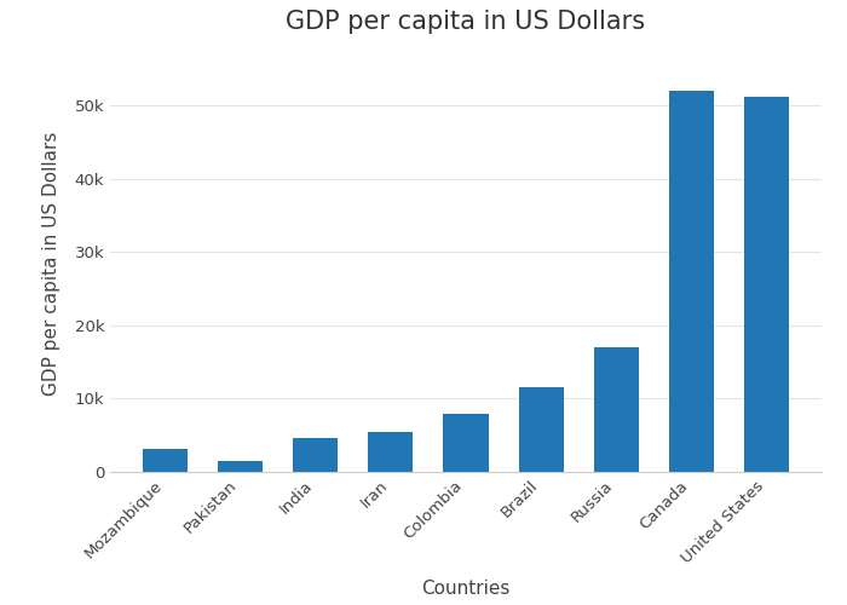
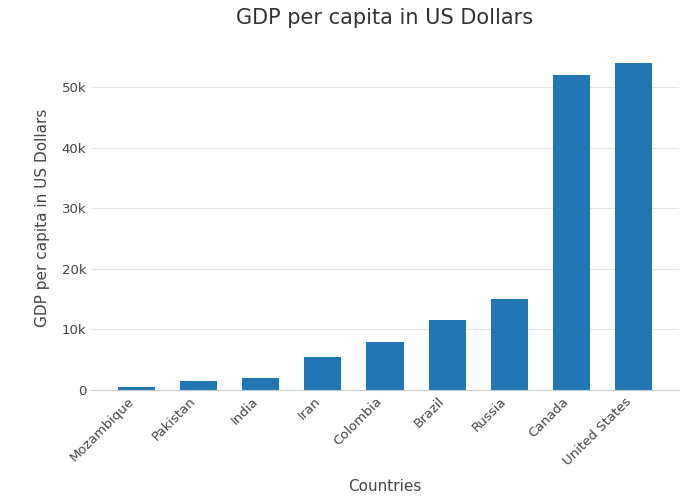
Mozambique: 3.2k -> 0.5k
India: 4.6k -> 2.0k
Russia: 17.0k -> 15.0k
United States: 51.2k -> 54.0k
